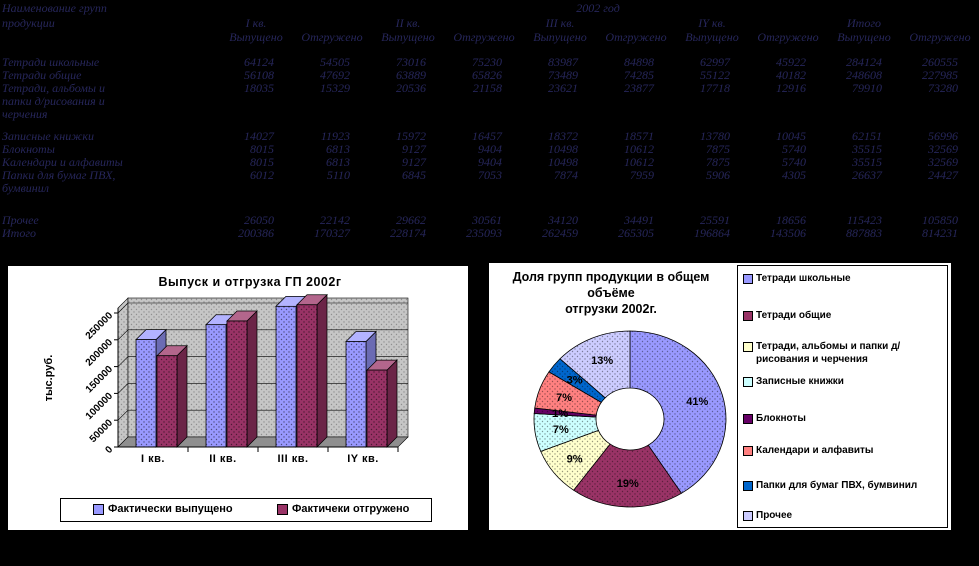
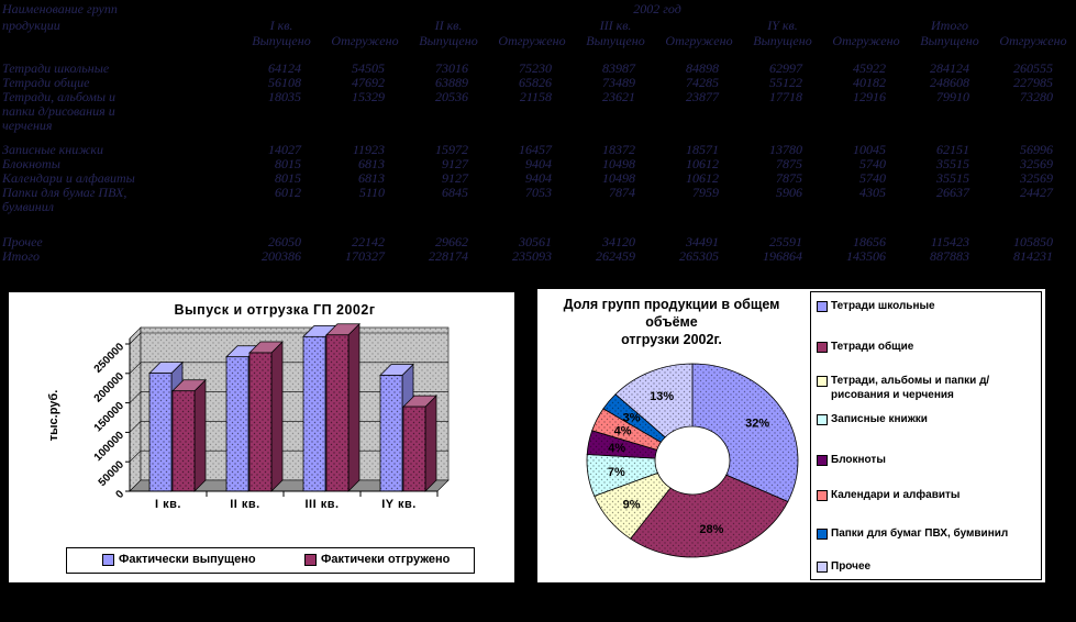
Доля групп продукции в общем объёме отгрузки 2002г./Тетради школьные: 41% -> 32%
Доля групп продукции в общем объёме отгрузки 2002г./Тетради общие: 19% -> 28%
Доля групп продукции в общем объёме отгрузки 2002г./Блокноты: 1% -> 4%
Доля групп продукции в общем объёме отгрузки 2002г./Календари и алфавиты: 7% -> 4%
